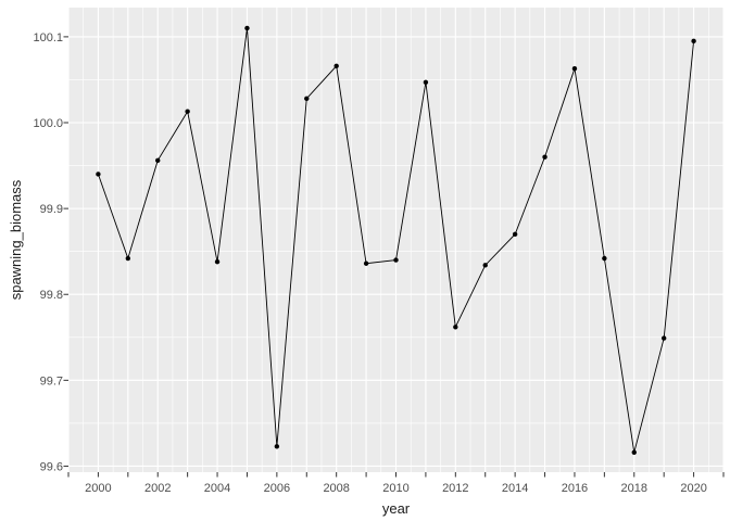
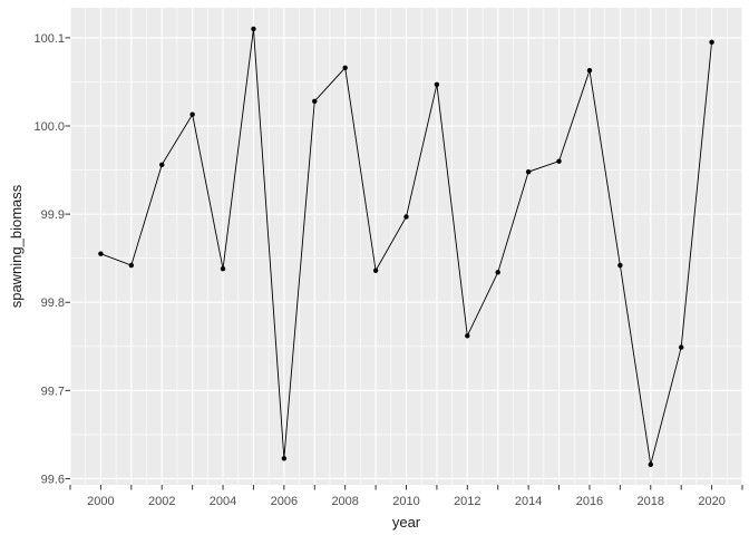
2000: 99.94 -> 99.86
2010: 99.84 -> 99.90
2014: 99.87 -> 99.95
